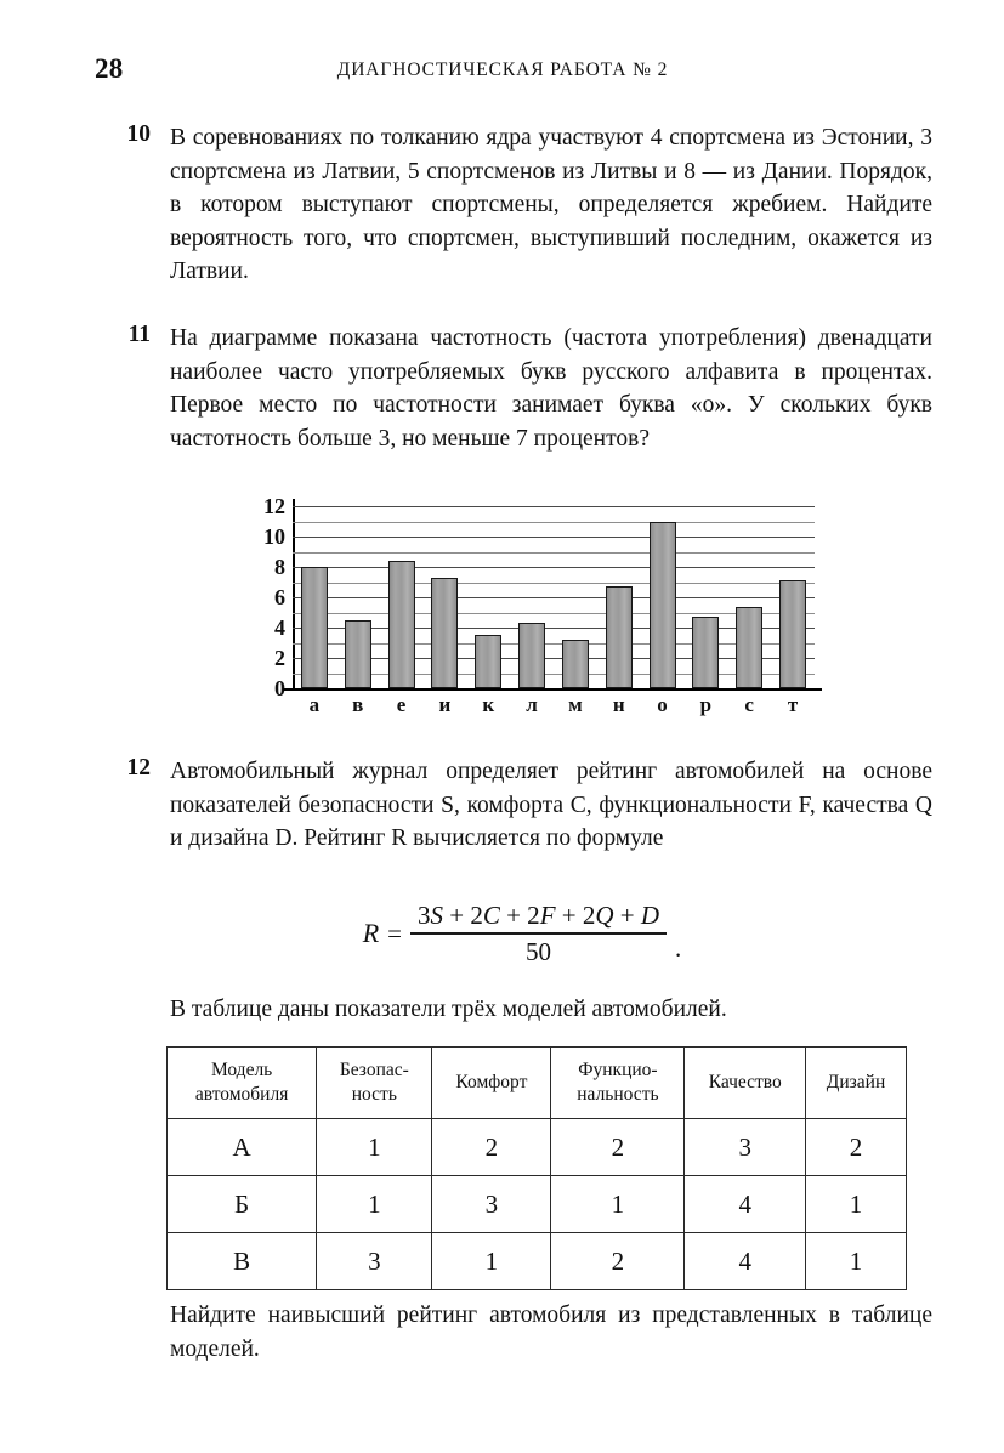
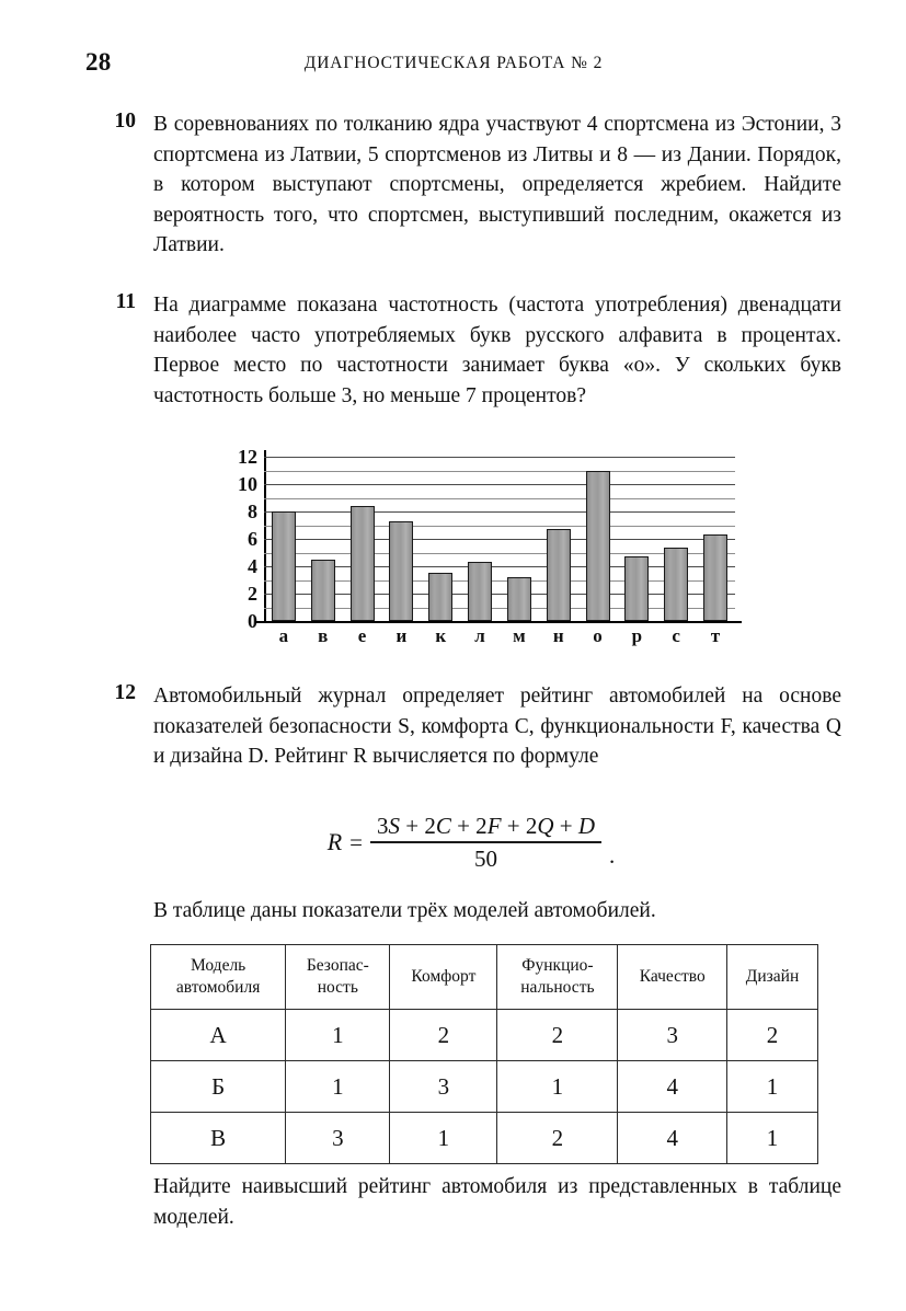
т: 7.1 -> 6.3
